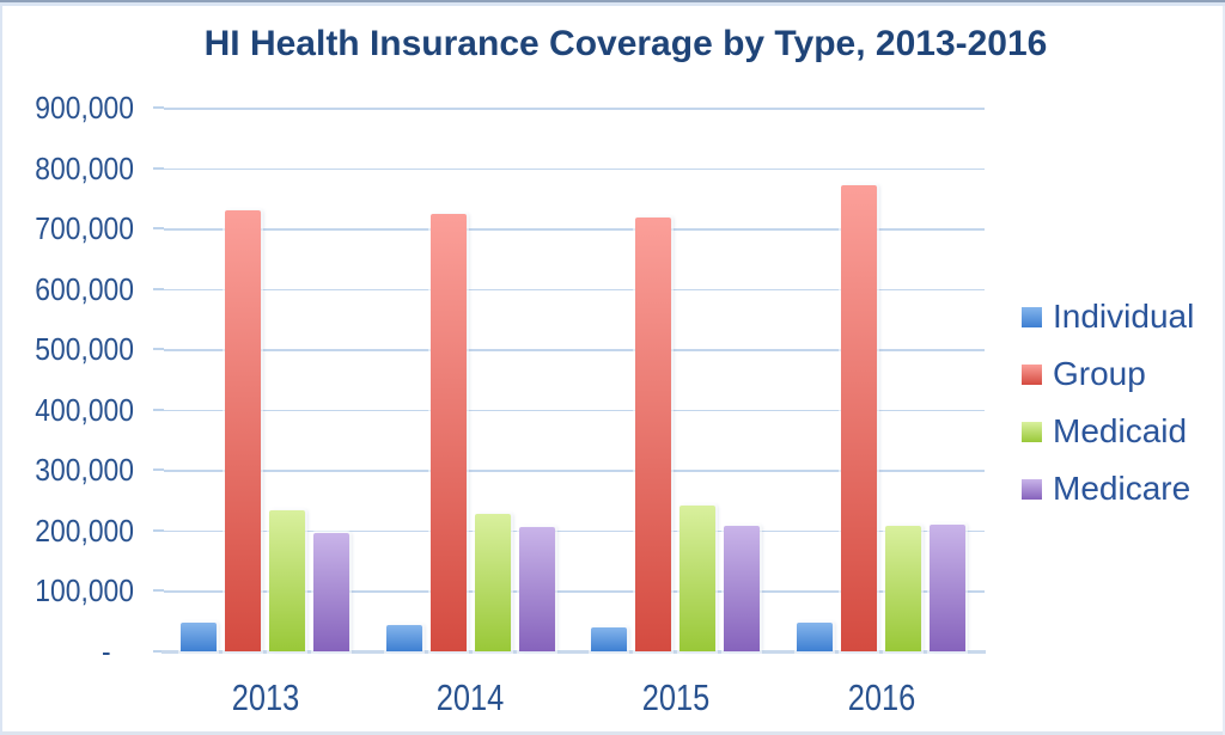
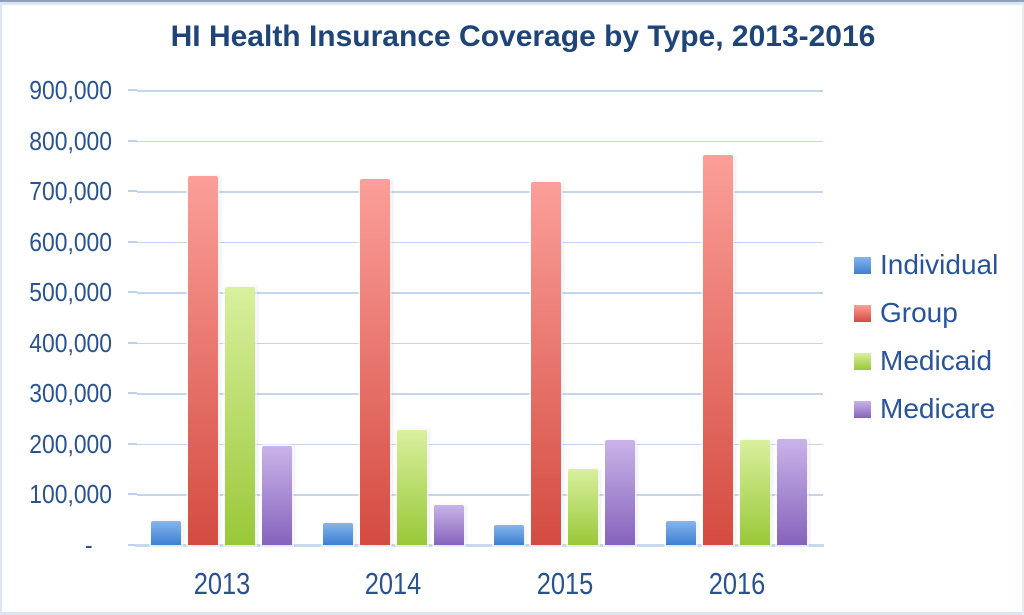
Medicaid/2013: 230000 -> 510000
Medicare/2014: 200000 -> 80000
Medicaid/2015: 240000 -> 150000
